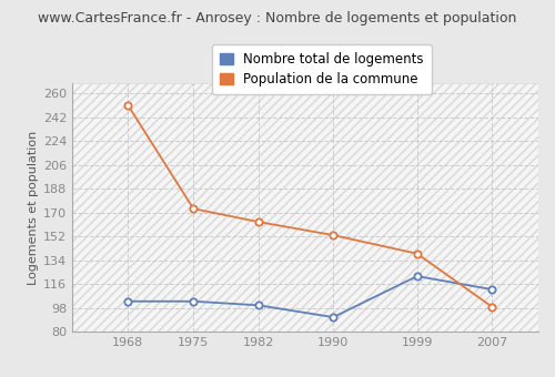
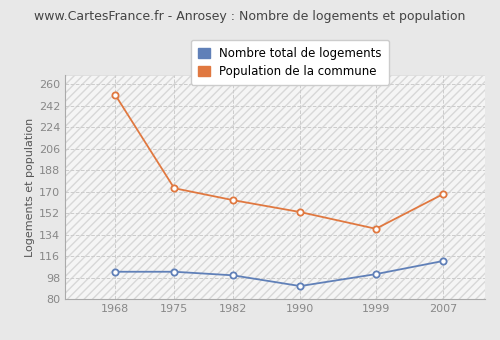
Nombre total de logements/1999: 122 -> 101
Population de la commune/2007: 99 -> 168
